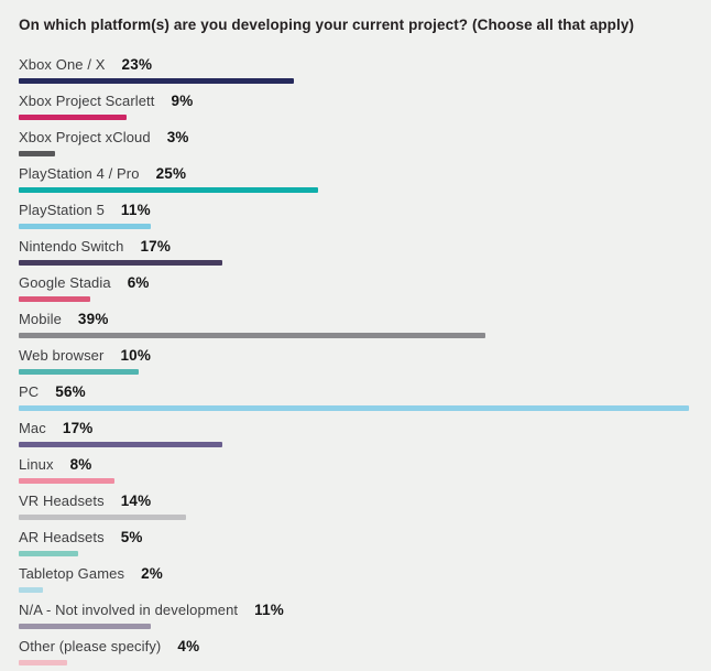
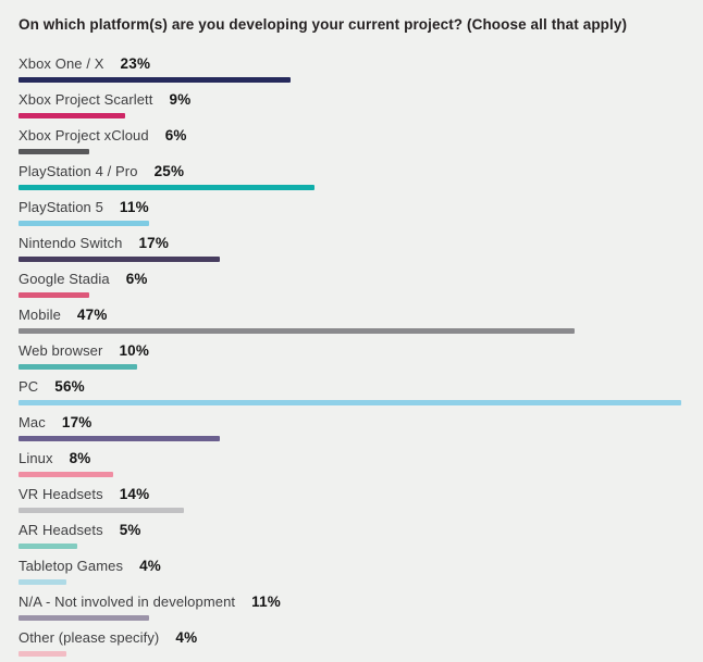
Xbox Project xCloud: 3% -> 6%
Mobile: 39% -> 47%
Tabletop Games: 2% -> 4%
